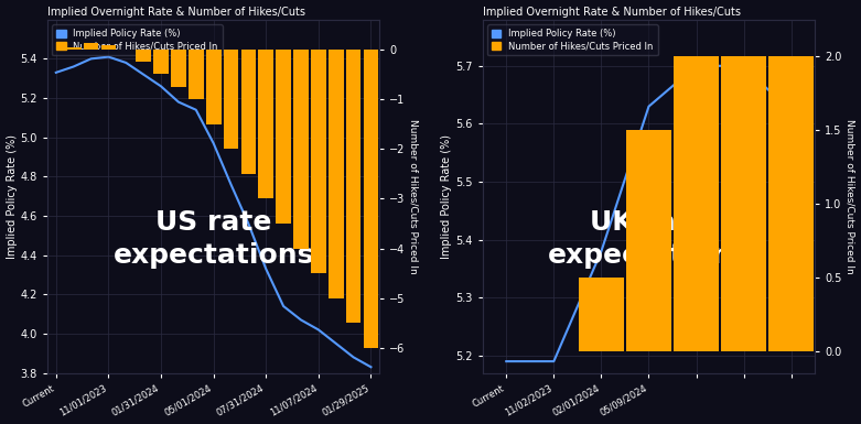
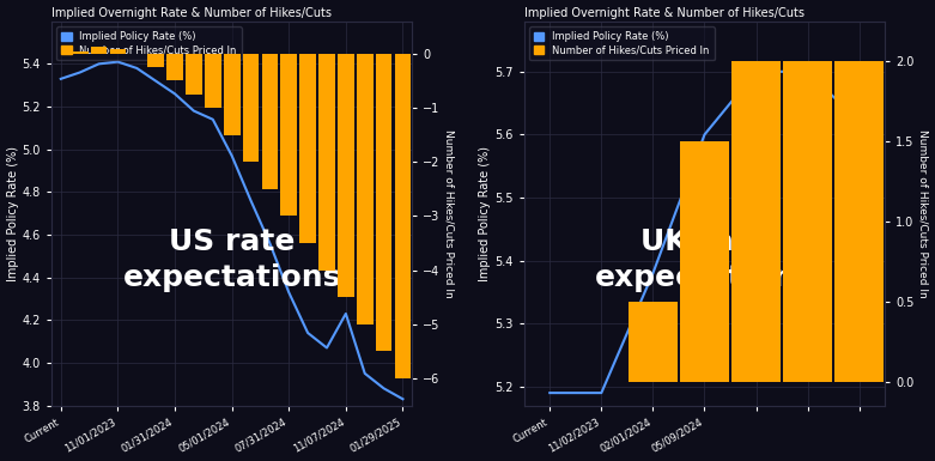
Implied Policy Rate (%)/11/07/2024: 4.02 -> 4.23
Implied Policy Rate (%)/05/09/2024: 5.63 -> 5.60
